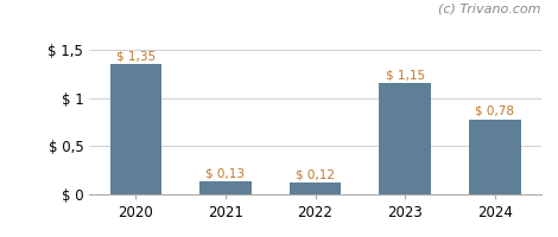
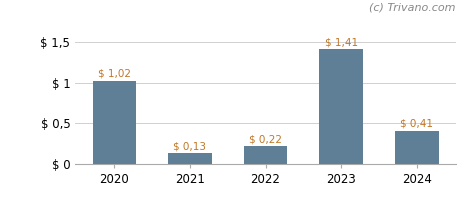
2020: 1,35 -> 1,02
2022: 0,12 -> 0,22
2023: 1,15 -> 1,41
2024: 0,78 -> 0,41
